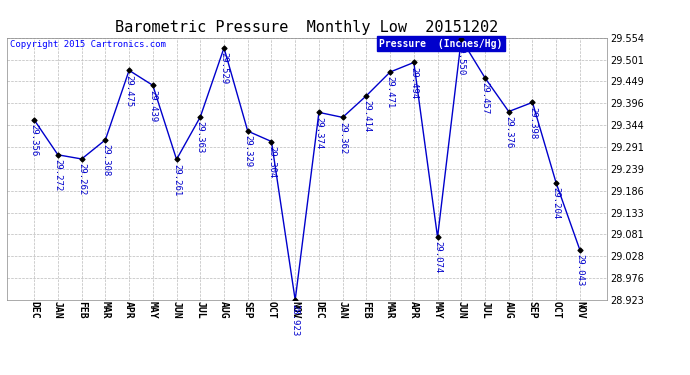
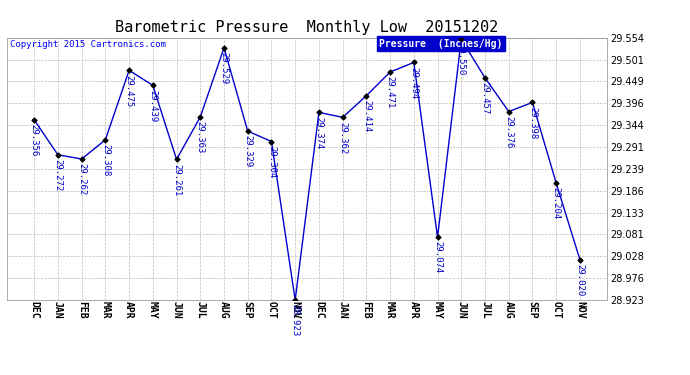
NOV: 29.043 -> 29.020
